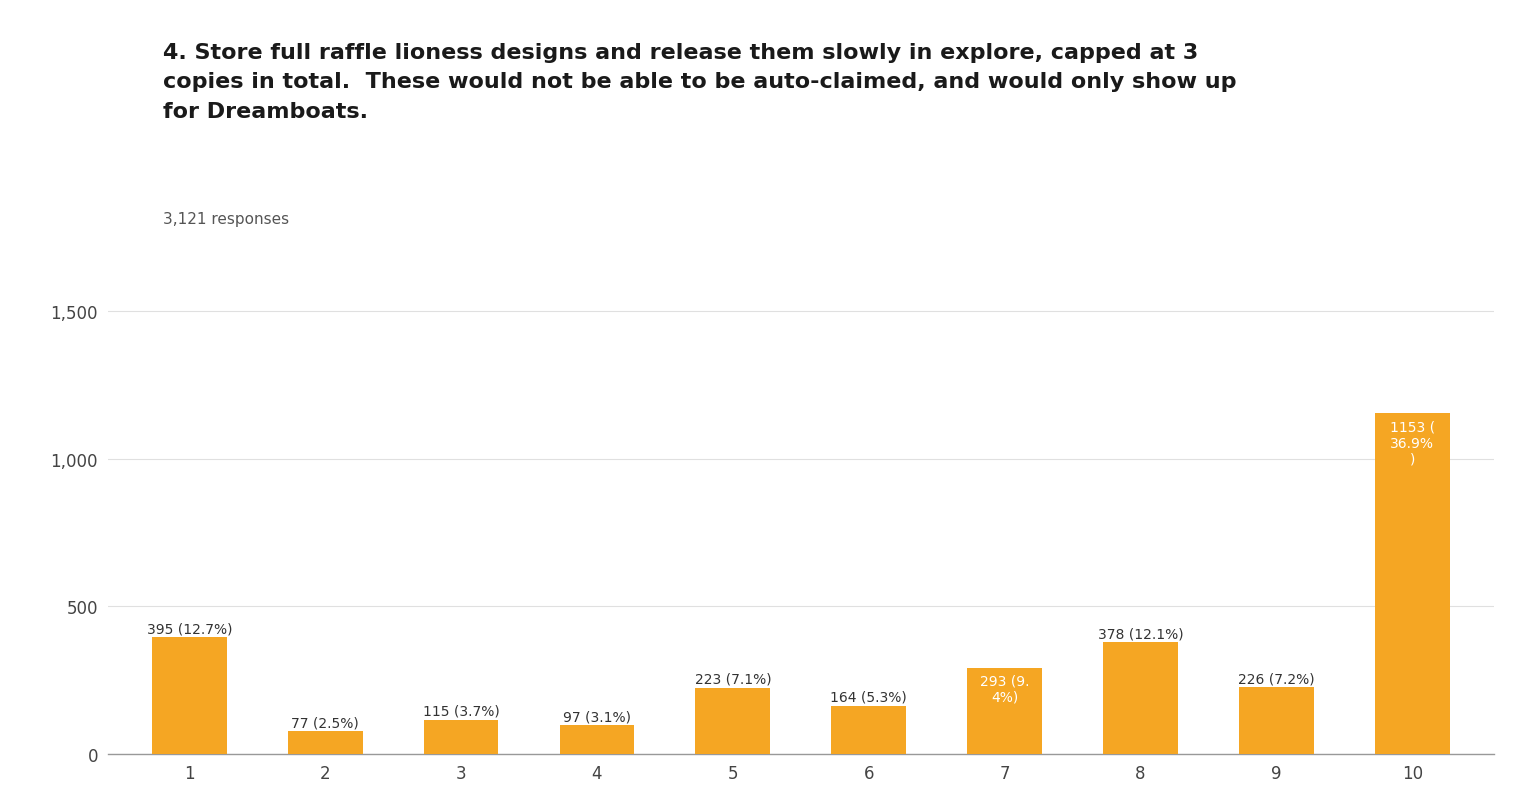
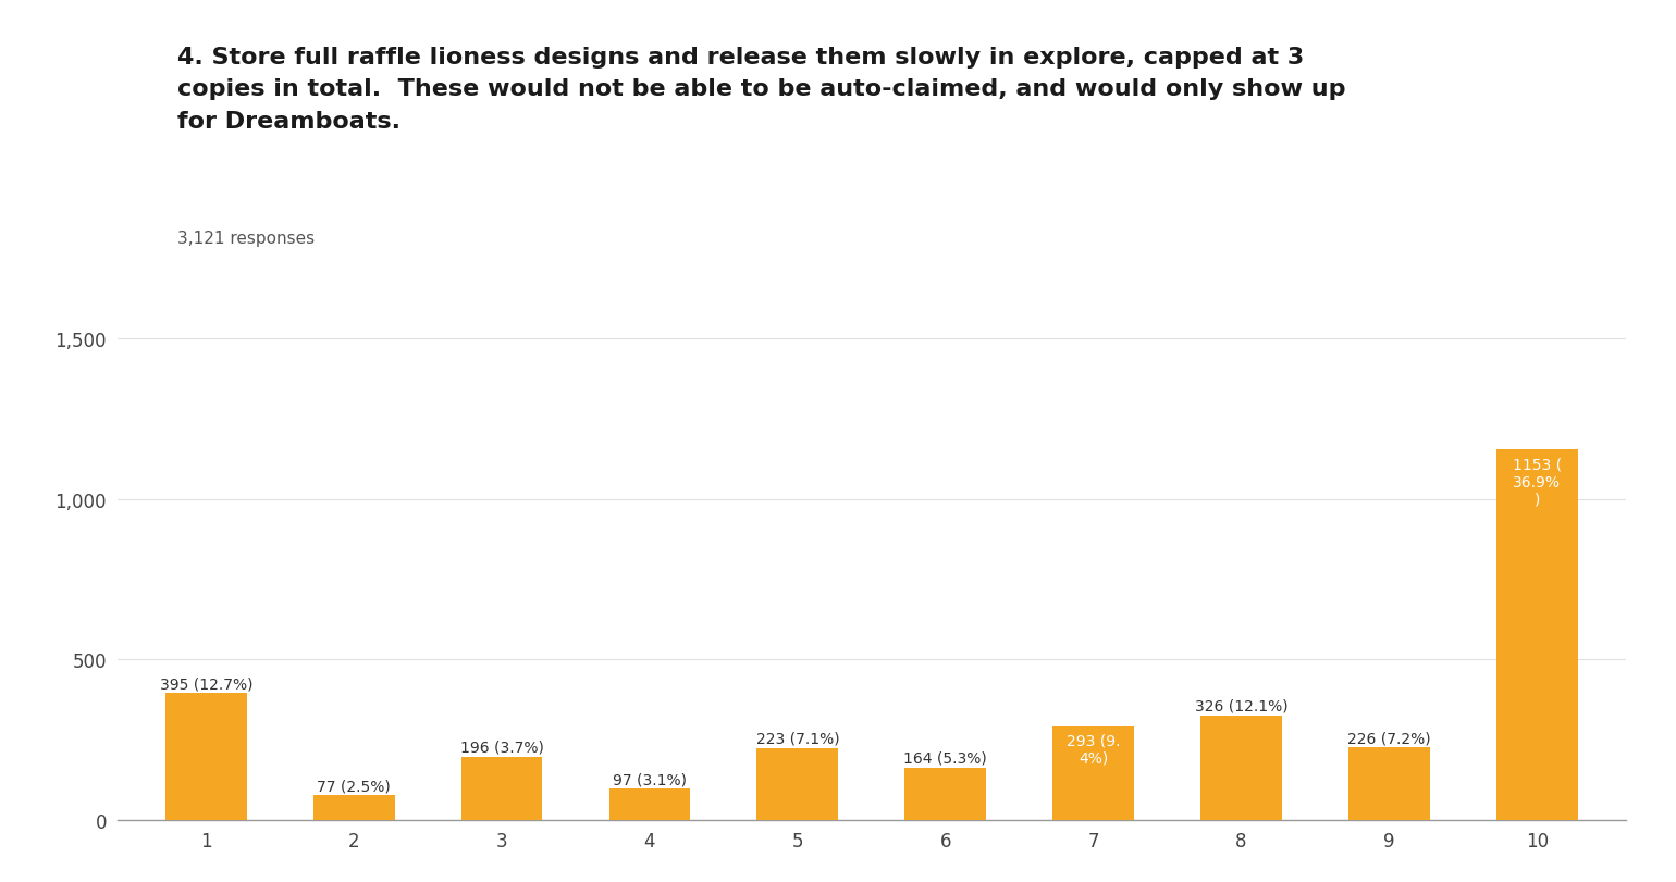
3: 115 -> 196
8: 378 -> 326
